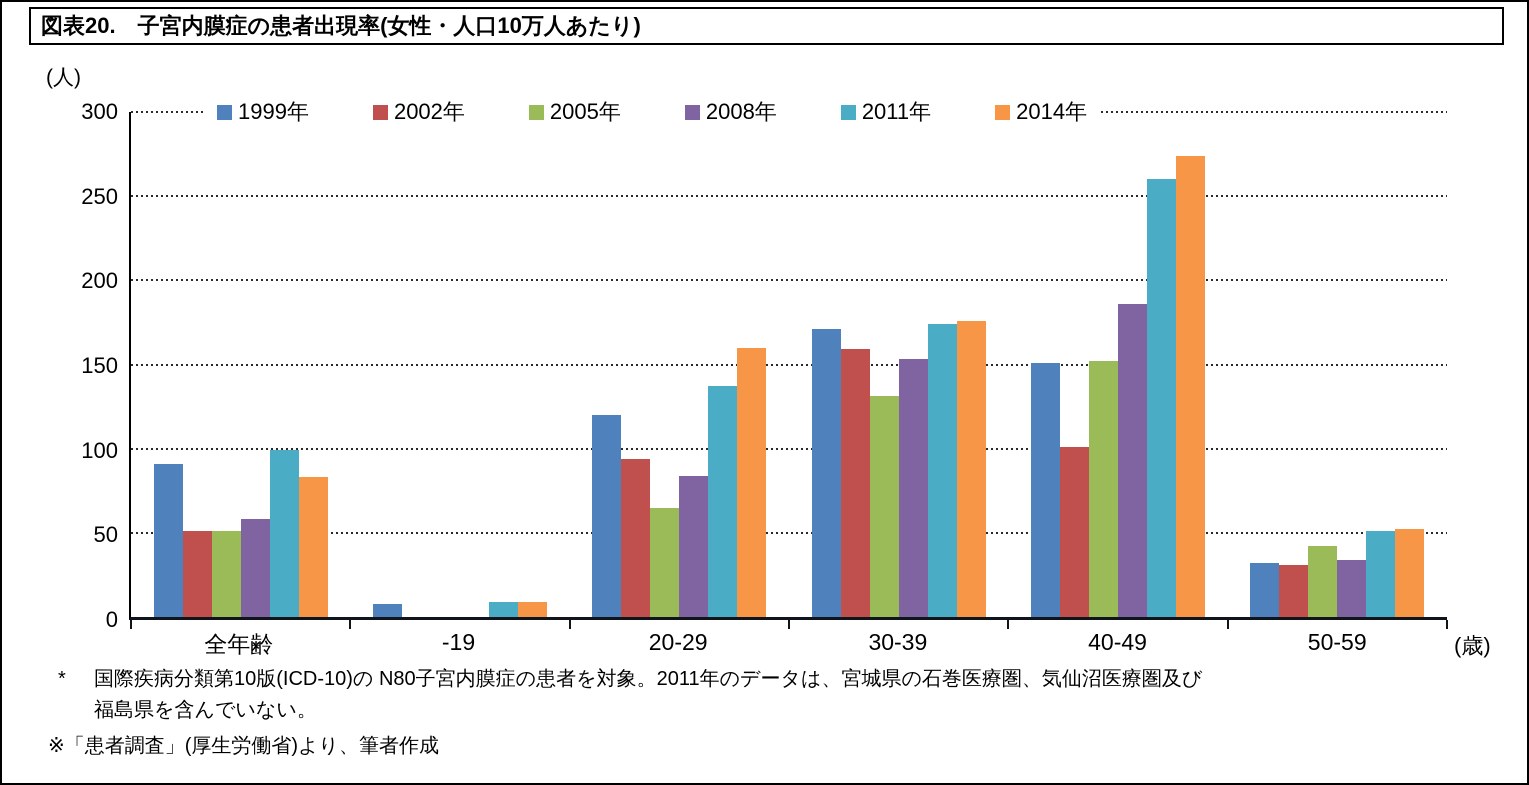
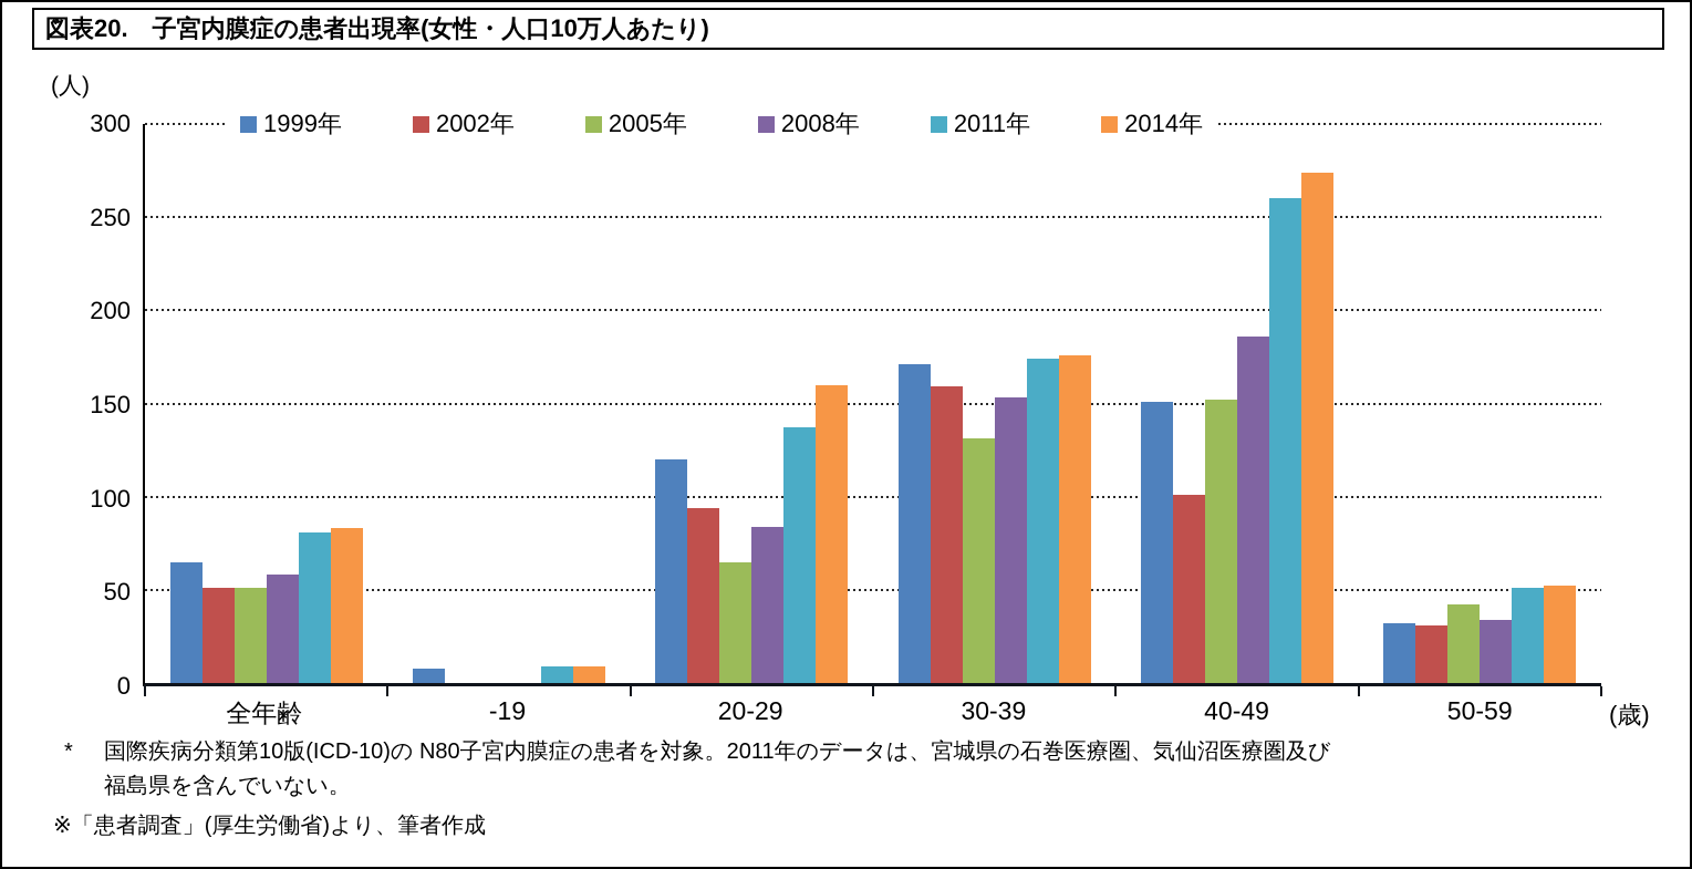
1999年/全年齢: 91 -> 65
2011年/全年齢: 99 -> 81
